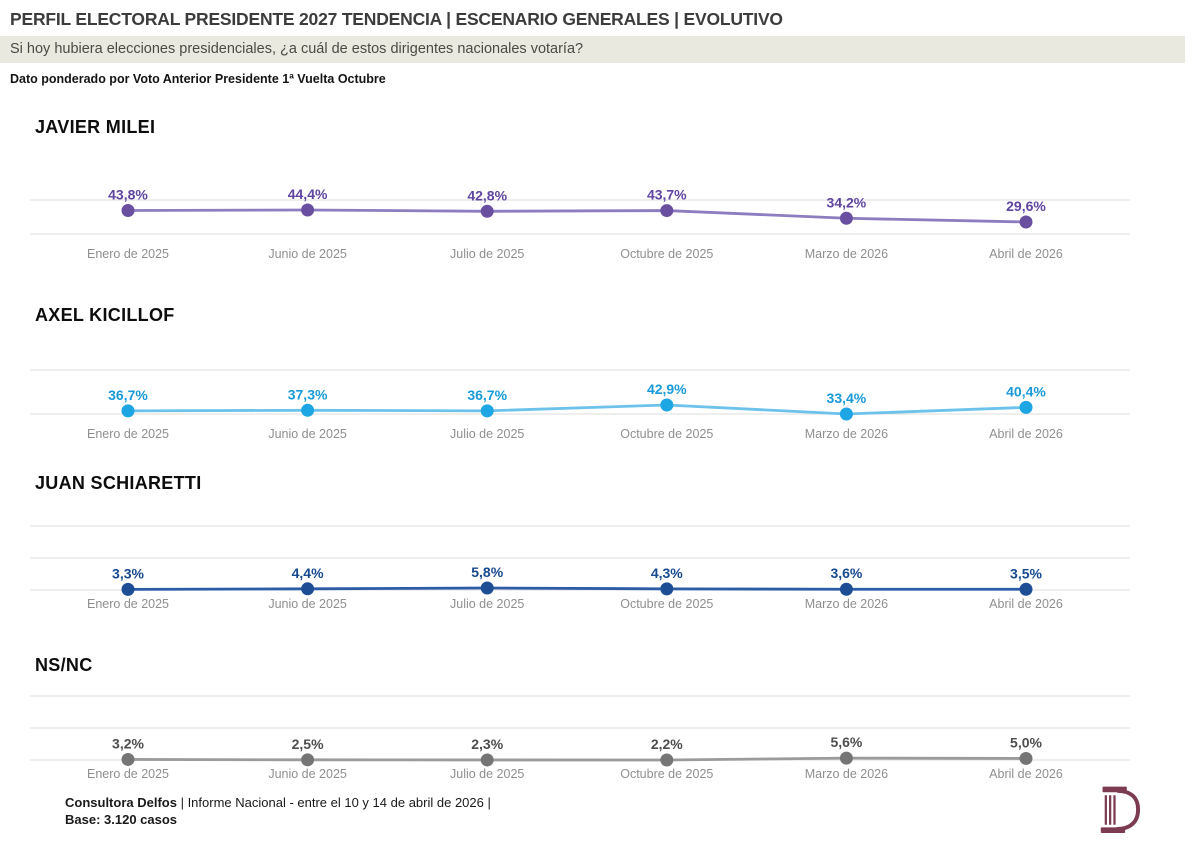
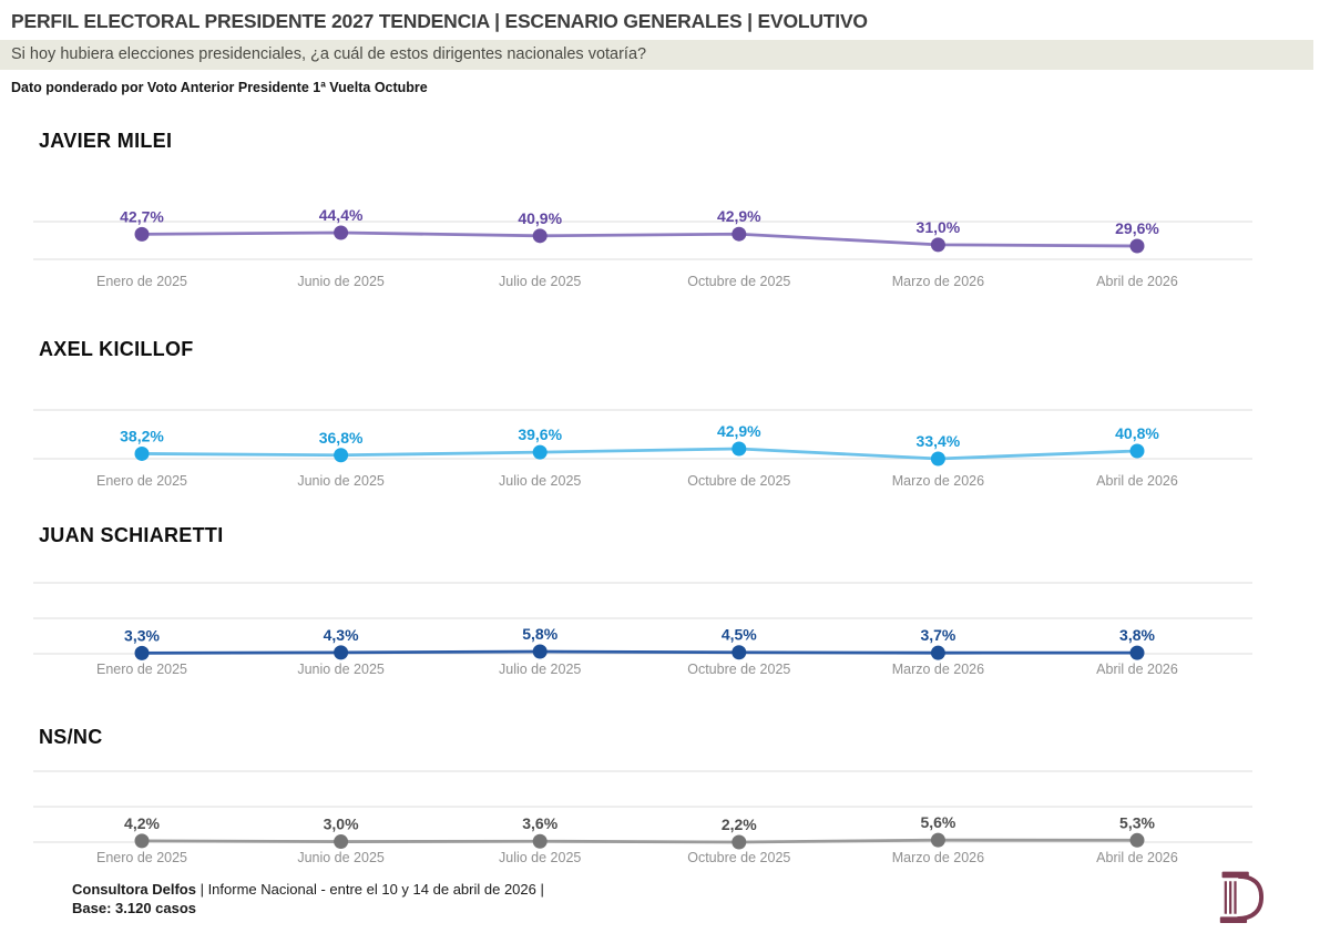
JAVIER MILEI/Enero de 2025: 43,8% -> 42,7%
JAVIER MILEI/Julio de 2025: 42,8% -> 40,9%
JAVIER MILEI/Octubre de 2025: 43,7% -> 42,9%
JAVIER MILEI/Marzo de 2026: 34,2% -> 31,0%
AXEL KICILLOF/Enero de 2025: 36,7% -> 38,2%
AXEL KICILLOF/Junio de 2025: 37,3% -> 36,8%
AXEL KICILLOF/Julio de 2025: 36,7% -> 39,6%
AXEL KICILLOF/Abril de 2026: 40,4% -> 40,8%
JUAN SCHIARETTI/Junio de 2025: 4,4% -> 4,3%
JUAN SCHIARETTI/Octubre de 2025: 4,3% -> 4,5%
JUAN SCHIARETTI/Marzo de 2026: 3,6% -> 3,7%
JUAN SCHIARETTI/Abril de 2026: 3,5% -> 3,8%
NS/NC/Enero de 2025: 3,2% -> 4,2%
NS/NC/Junio de 2025: 2,5% -> 3,0%
NS/NC/Julio de 2025: 2,3% -> 3,6%
NS/NC/Abril de 2026: 5,0% -> 5,3%
